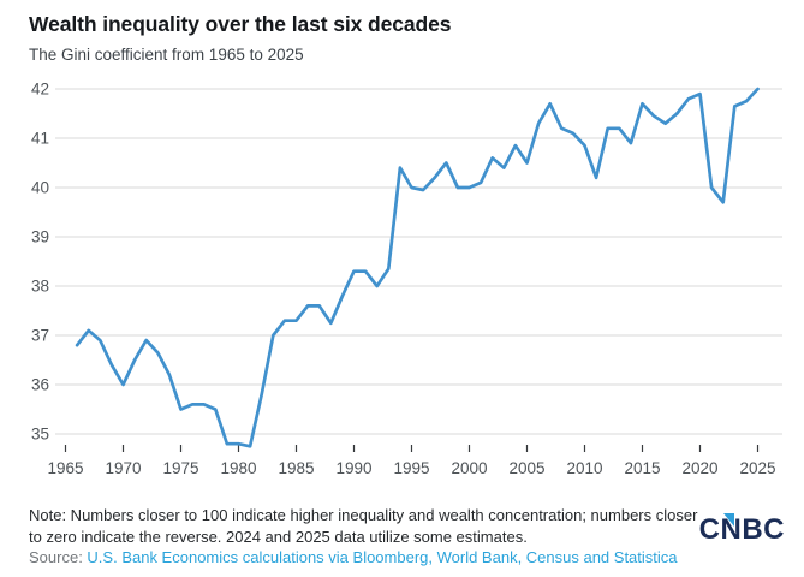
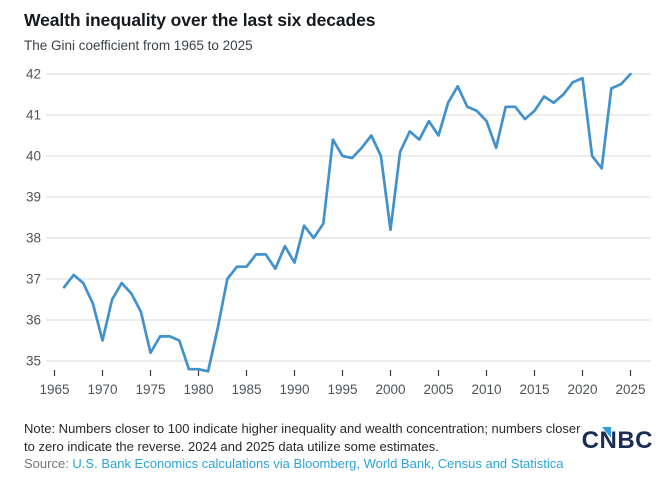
1970: 36.0 -> 35.5
1975: 35.5 -> 35.2
1990: 38.3 -> 37.4
2000: 40.0 -> 38.2
2015: 41.7 -> 41.1
